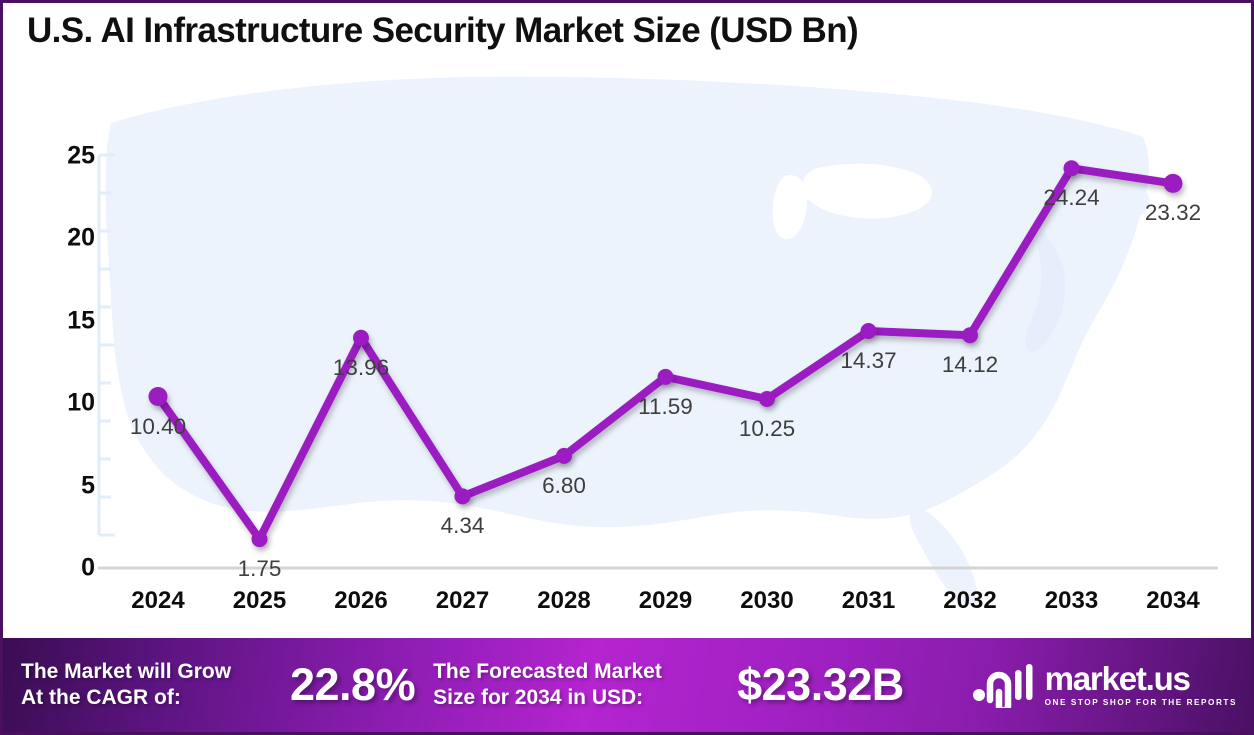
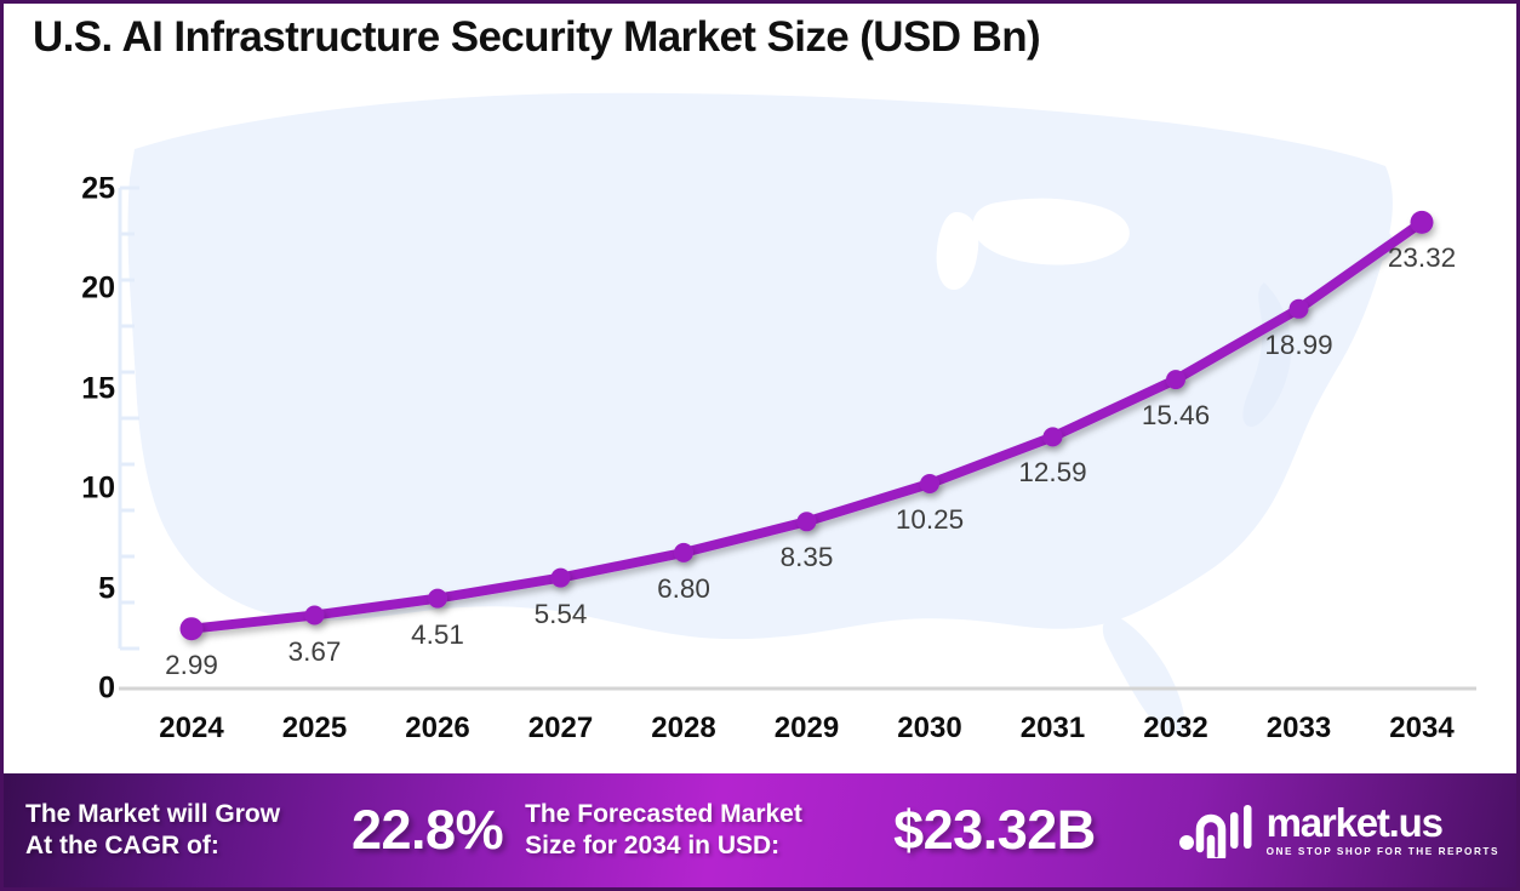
2024: 10.40 -> 2.99
2025: 1.75 -> 3.67
2026: 13.96 -> 4.51
2027: 4.34 -> 5.54
2029: 11.59 -> 8.35
2031: 14.37 -> 12.59
2032: 14.12 -> 15.46
2033: 24.24 -> 18.99
